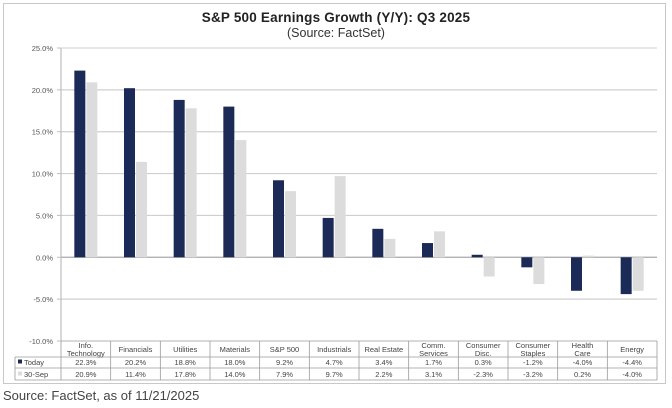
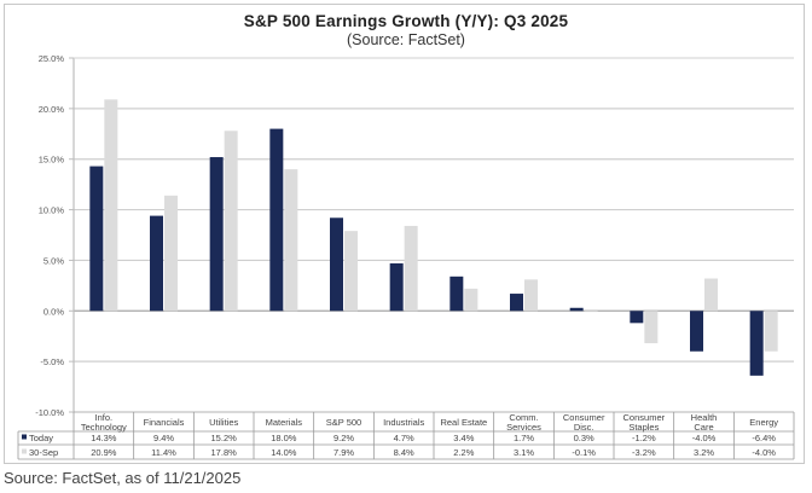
Today/Info. Technology: 22.3% -> 14.3%
Today/Financials: 20.2% -> 9.4%
Today/Utilities: 18.8% -> 15.2%
30-Sep/Industrials: 9.7% -> 8.4%
30-Sep/Consumer Disc.: -2.3% -> -0.1%
30-Sep/Health Care: 0.2% -> 3.2%
Today/Energy: -4.4% -> -6.4%
